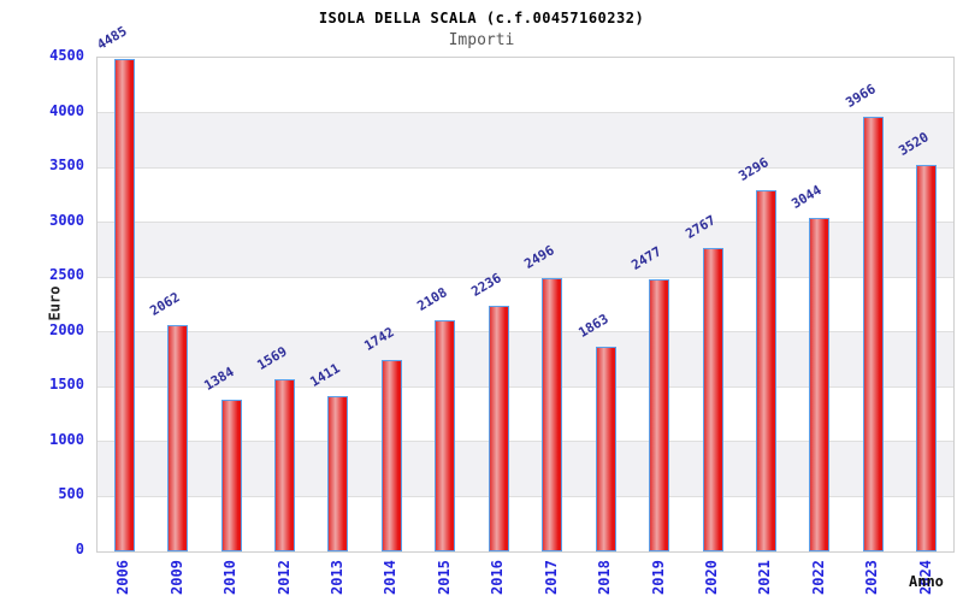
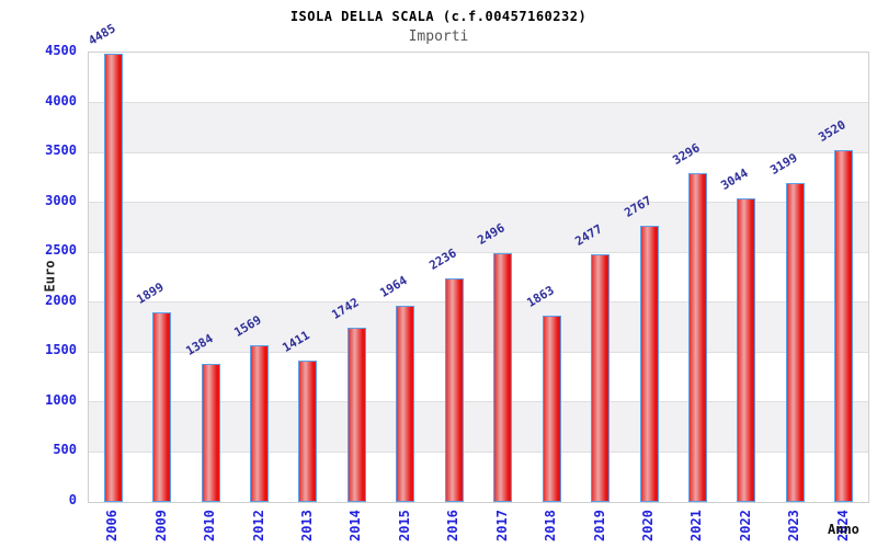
2009: 2062 -> 1899
2015: 2108 -> 1964
2023: 3966 -> 3199
